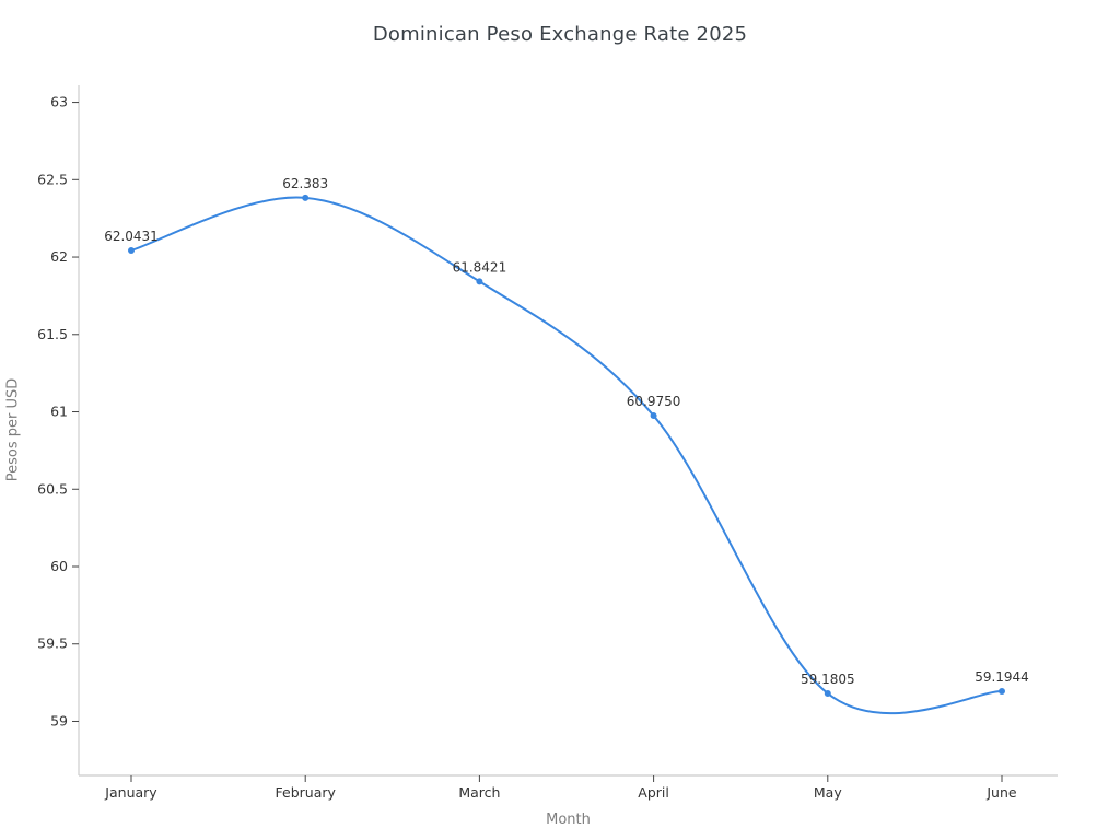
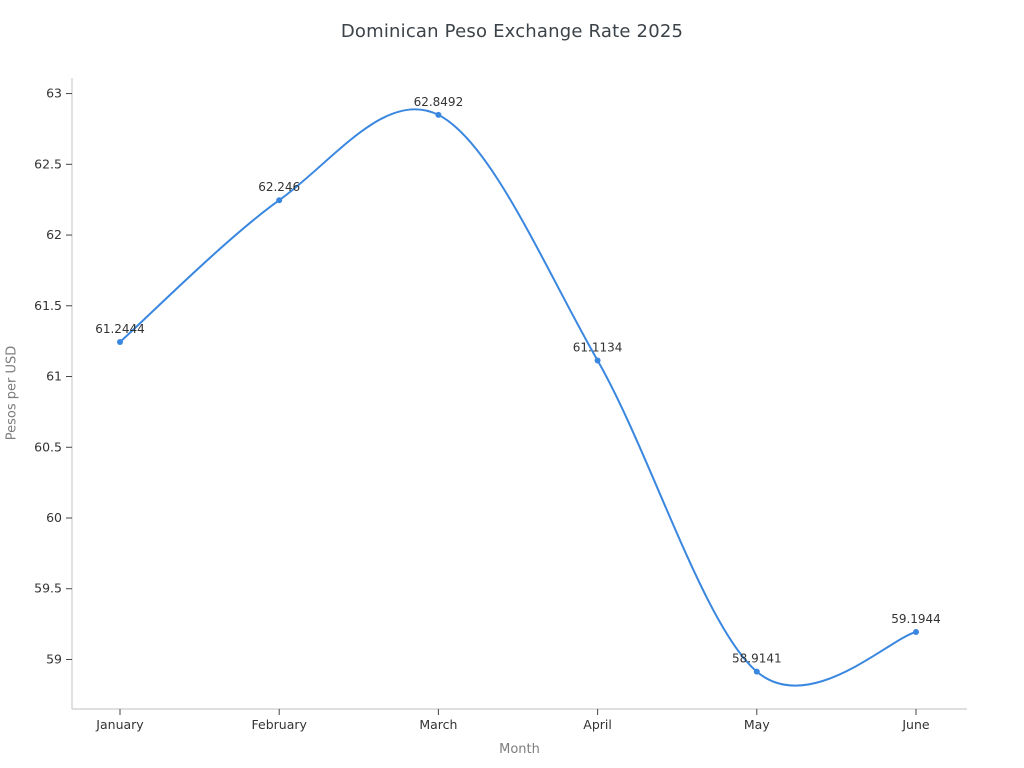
January: 62.0431 -> 61.2444
February: 62.383 -> 62.246
March: 61.8421 -> 62.8492
April: 60.9750 -> 61.1134
May: 59.1805 -> 58.9141
